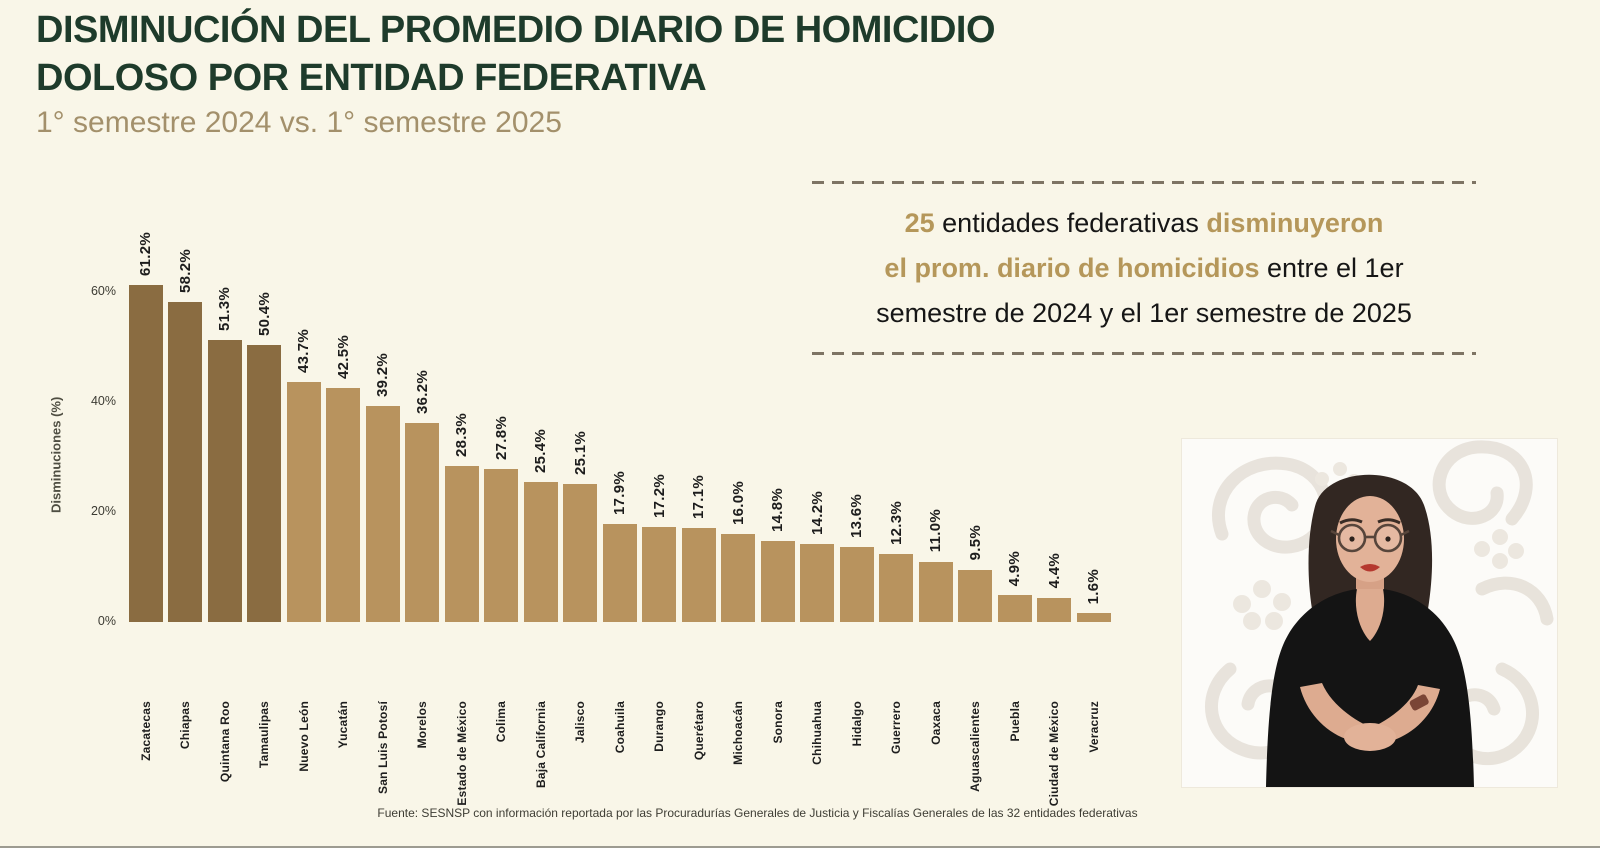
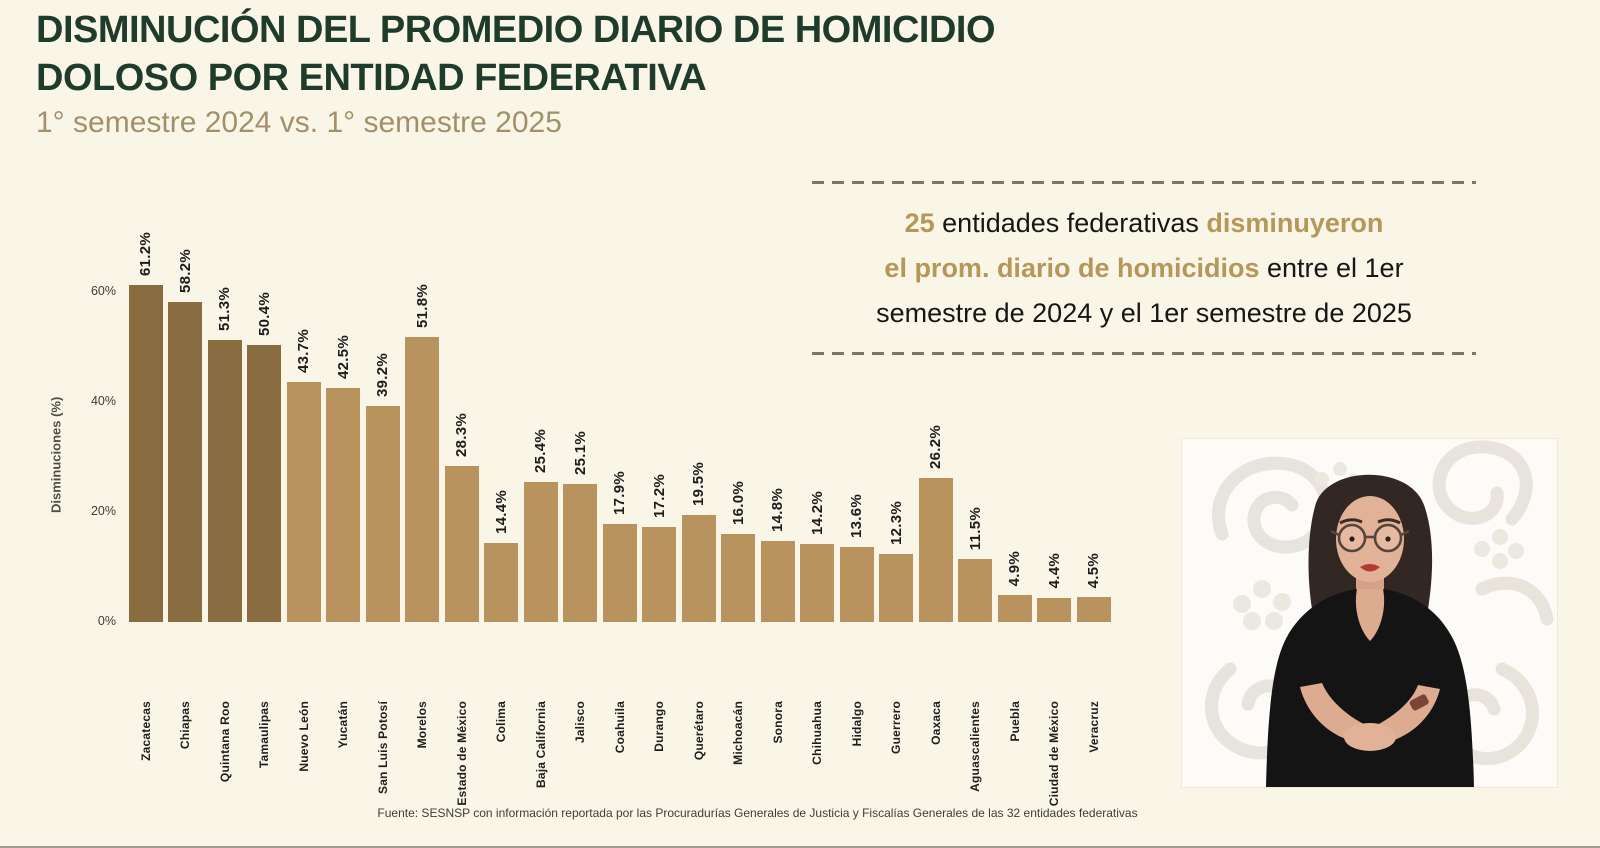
Morelos: 36.2% -> 51.8%
Colima: 27.8% -> 14.4%
Querétaro: 17.1% -> 19.5%
Oaxaca: 11.0% -> 26.2%
Aguascalientes: 9.5% -> 11.5%
Veracruz: 1.6% -> 4.5%
